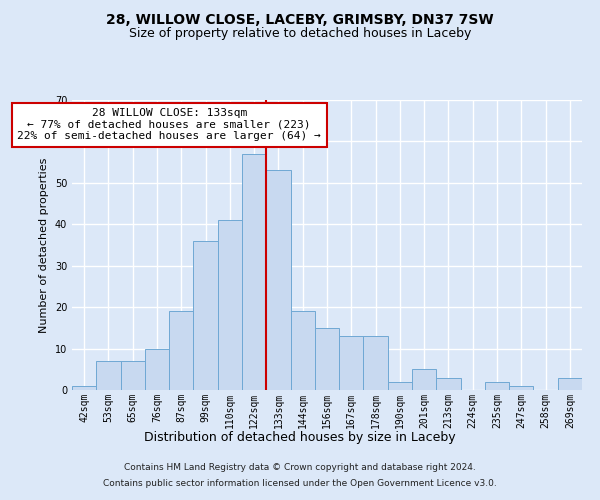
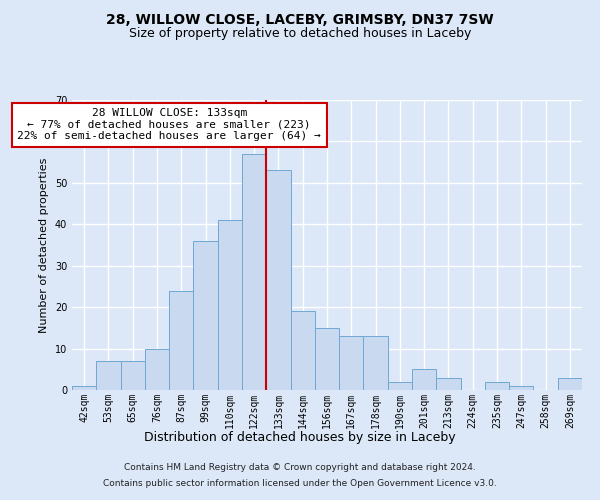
87sqm: 19 -> 24
